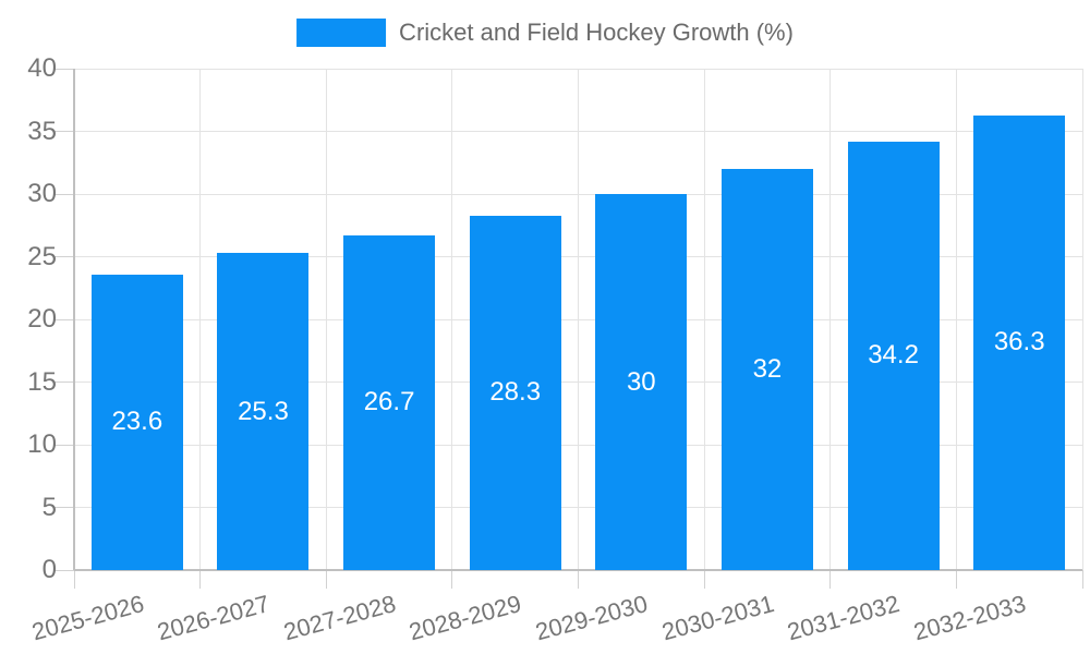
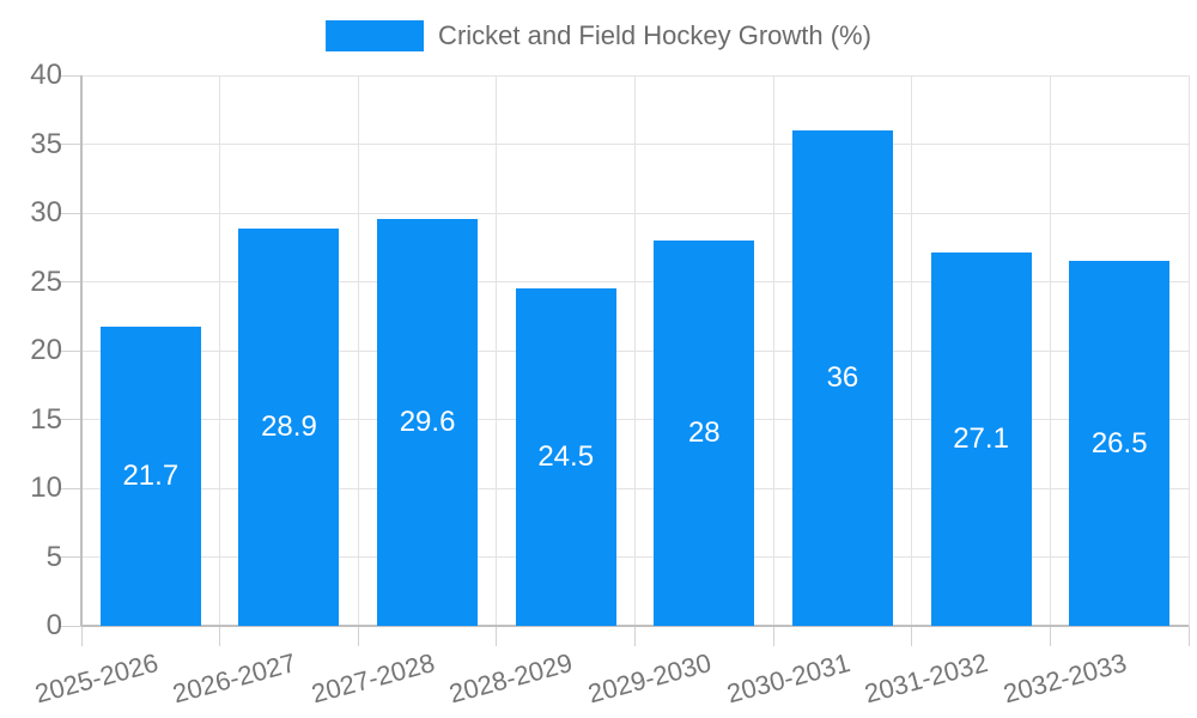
2025-2026: 23.6 -> 21.7
2026-2027: 25.3 -> 28.9
2027-2028: 26.7 -> 29.6
2028-2029: 28.3 -> 24.5
2029-2030: 30 -> 28
2030-2031: 32 -> 36
2031-2032: 34.2 -> 27.1
2032-2033: 36.3 -> 26.5
